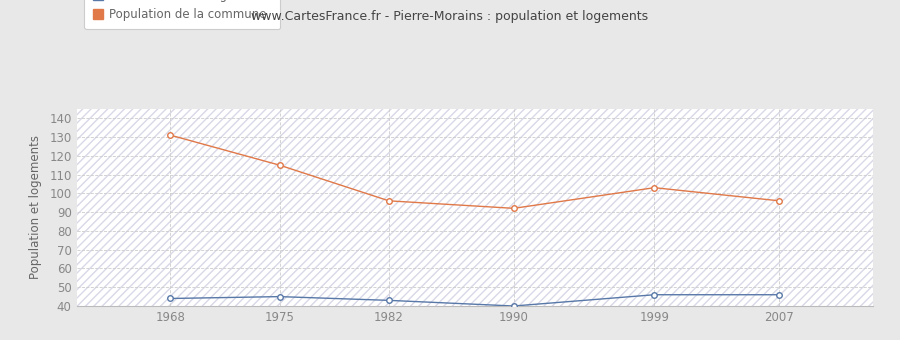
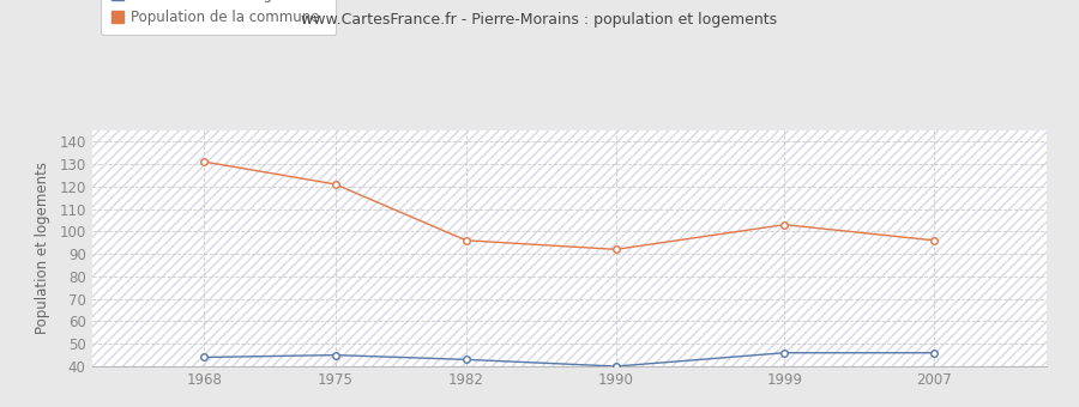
Population de la commune/1975: 115 -> 121
